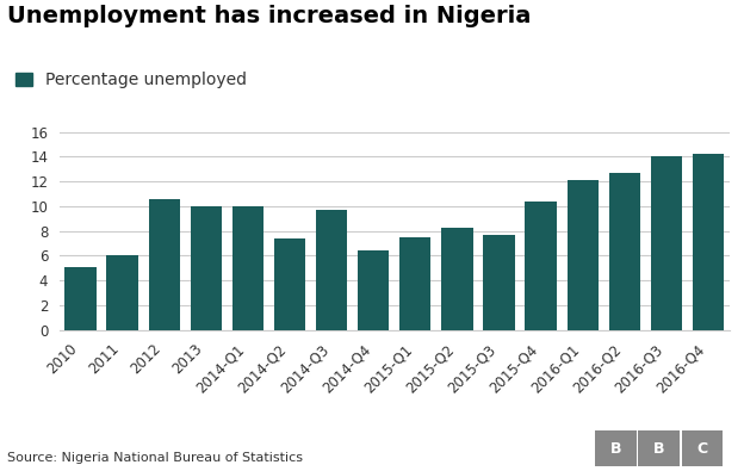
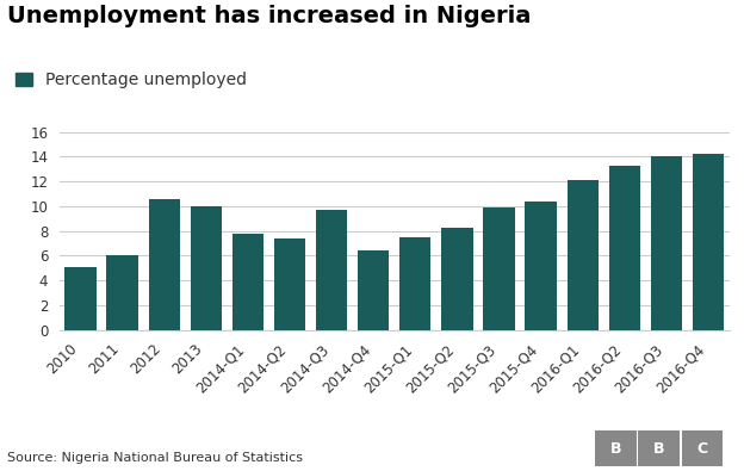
2014-Q1: 10.0 -> 7.8
2015-Q3: 7.7 -> 9.9
2016-Q2: 12.7 -> 13.3
